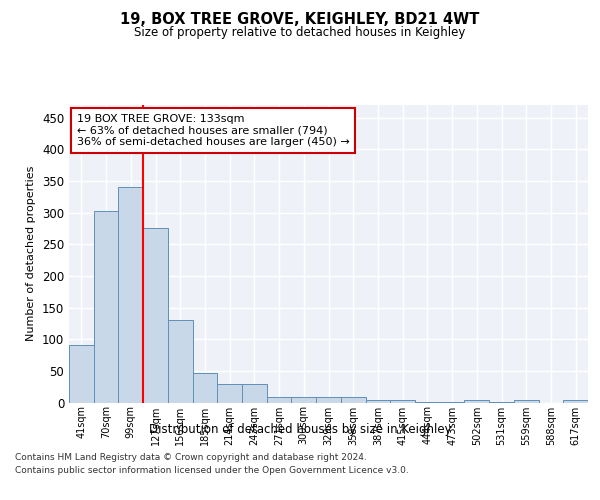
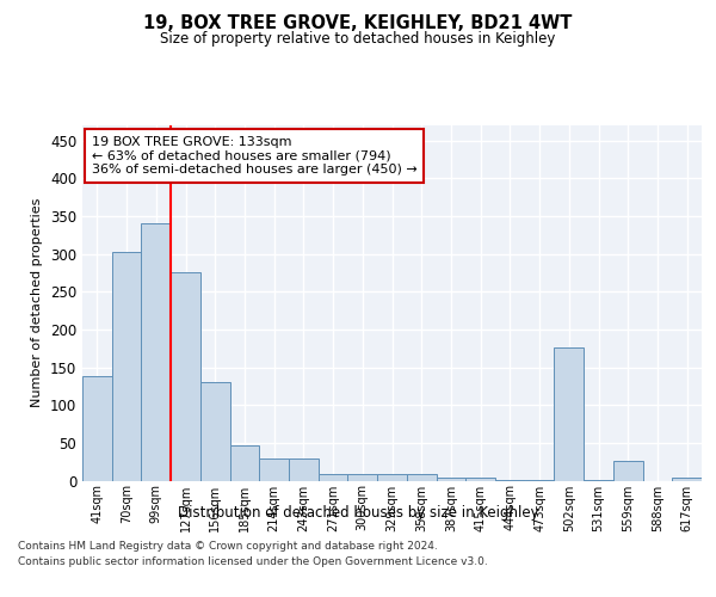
41sqm: 91 -> 138
502sqm: 4 -> 176
559sqm: 4 -> 26
